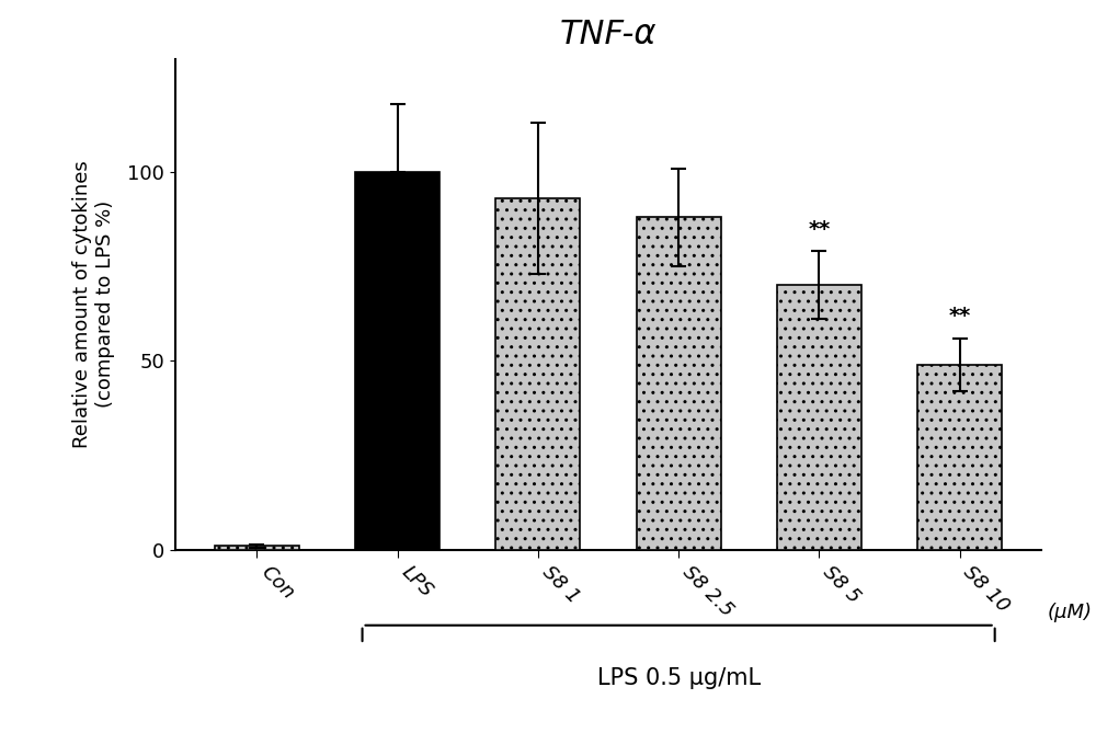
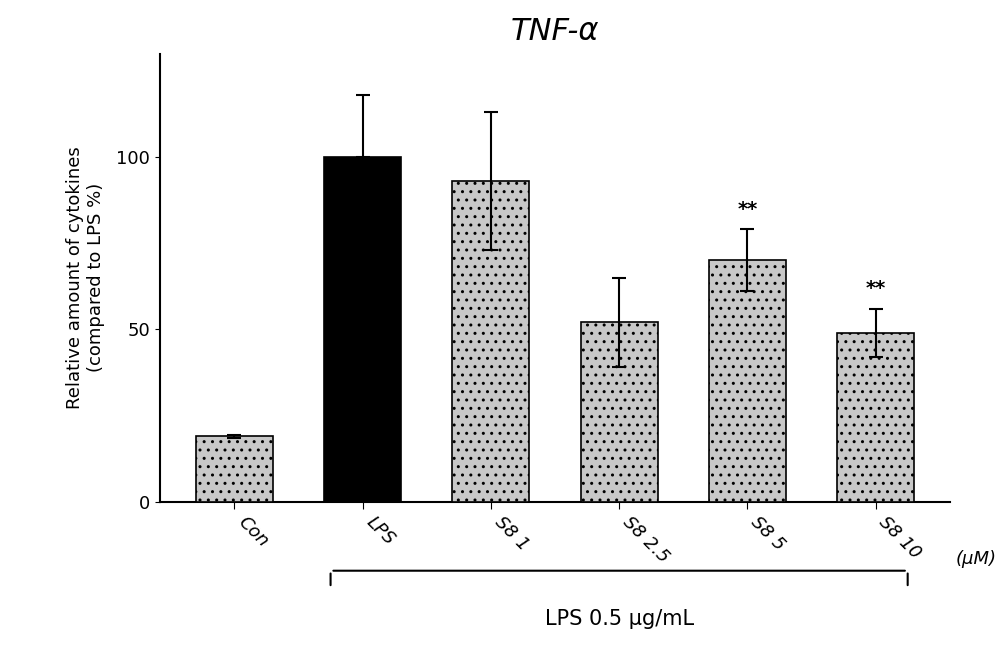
Con: 1 -> 19
S8 2.5: 88 -> 52
